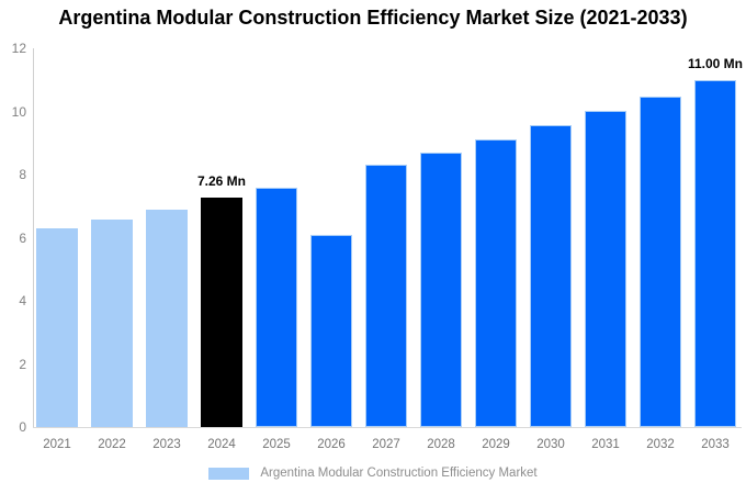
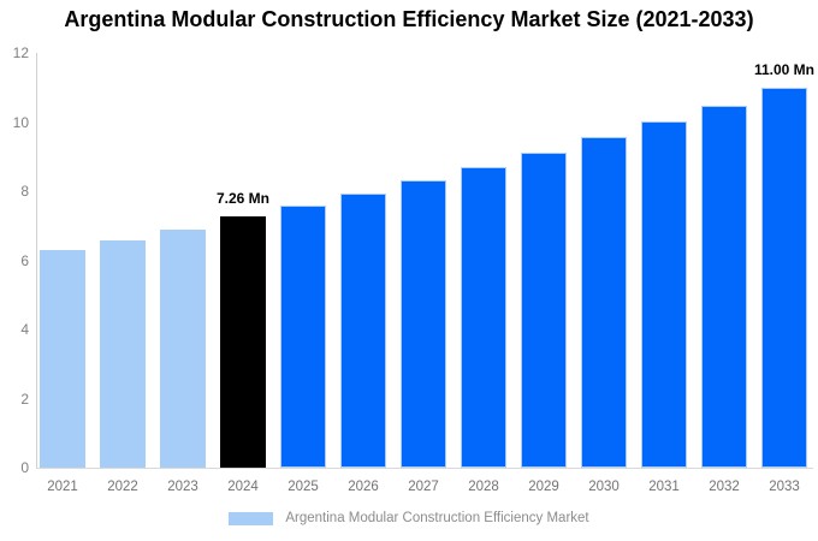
2026: 6.1 -> 7.9
